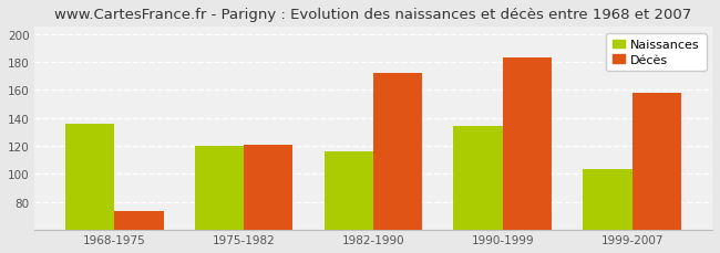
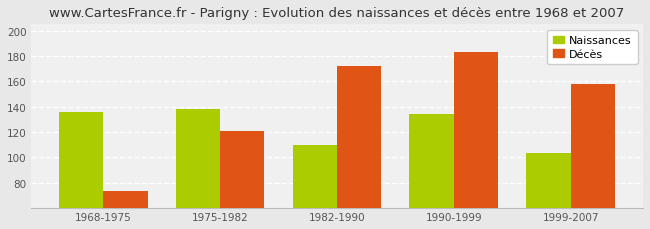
Naissances/1975-1982: 120 -> 138
Naissances/1982-1990: 116 -> 110
